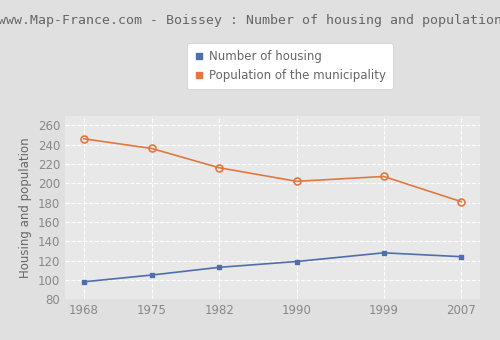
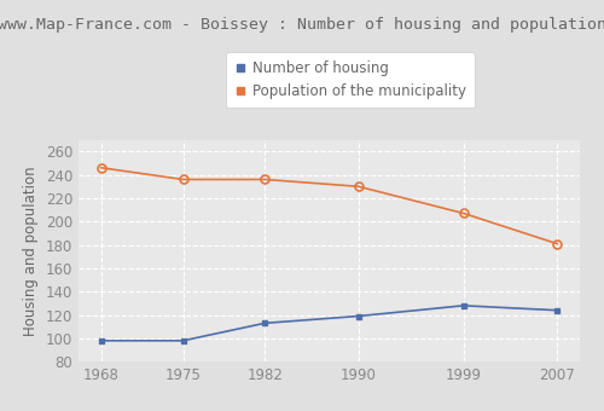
Number of housing/1975: 105 -> 98
Population of the municipality/1982: 216 -> 236
Population of the municipality/1990: 202 -> 230
